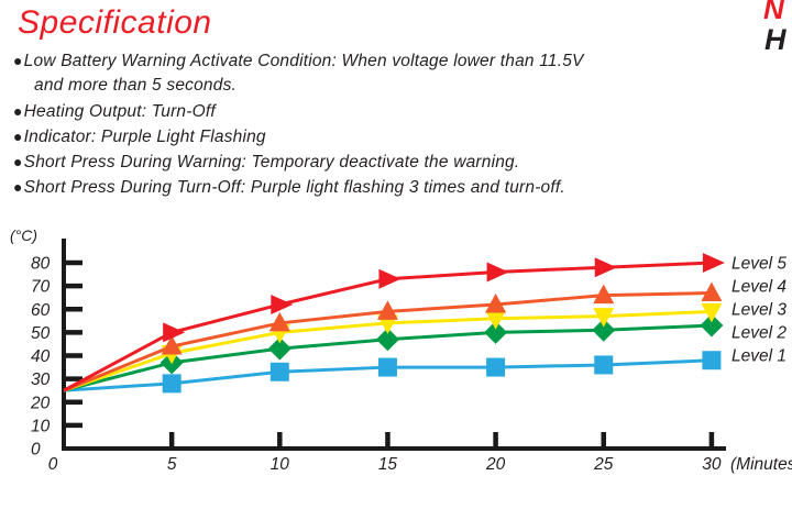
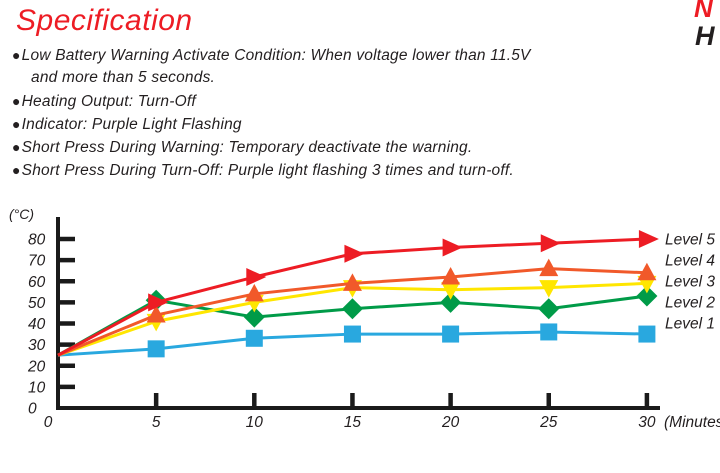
Level 2/5: 37 -> 51
Level 3/15: 54 -> 57
Level 2/25: 51 -> 47
Level 4/30: 67 -> 64
Level 1/30: 38 -> 35
